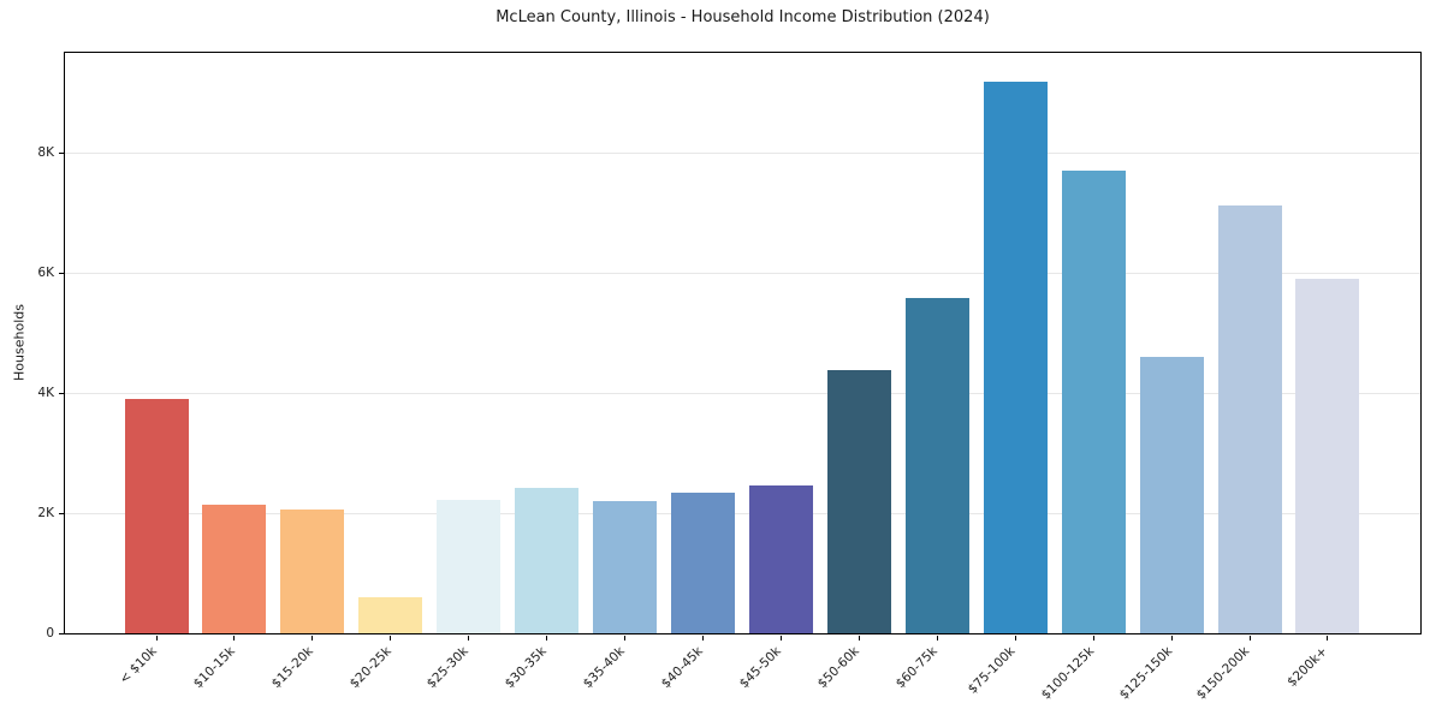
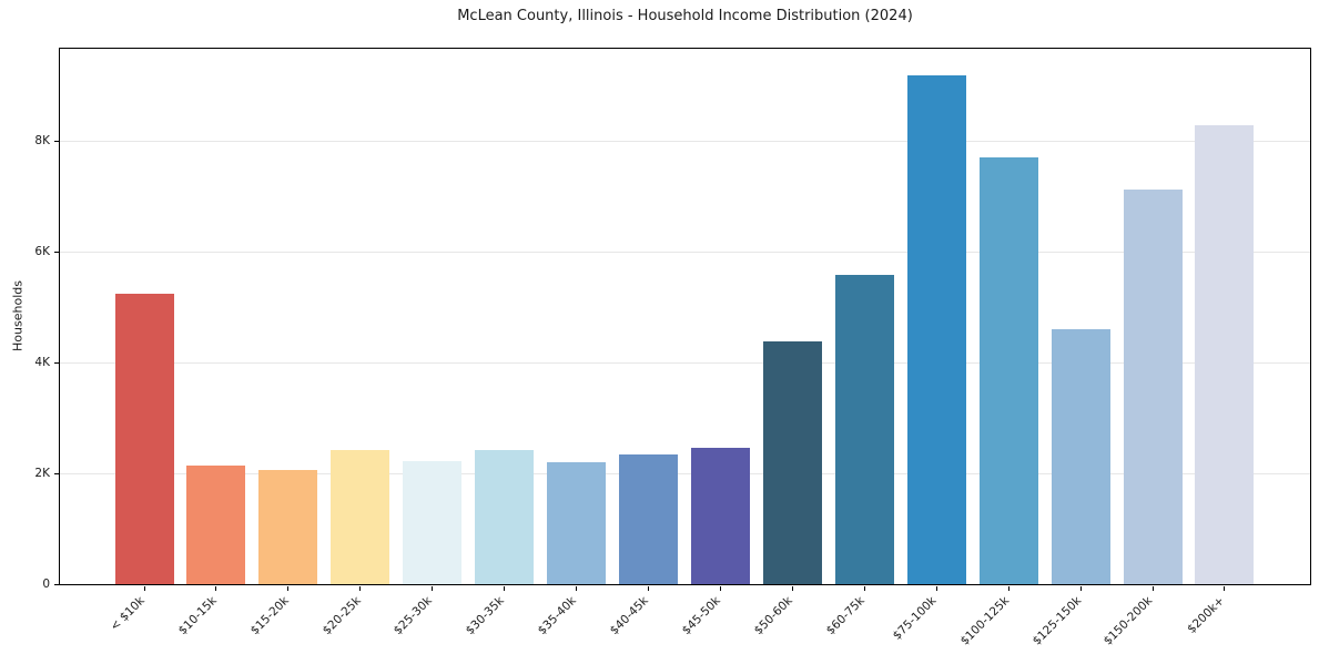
< $10k: 3.9K -> 5.2K
$20-25k: 0.6K -> 2.4K
$200k+: 5.9K -> 8.3K
